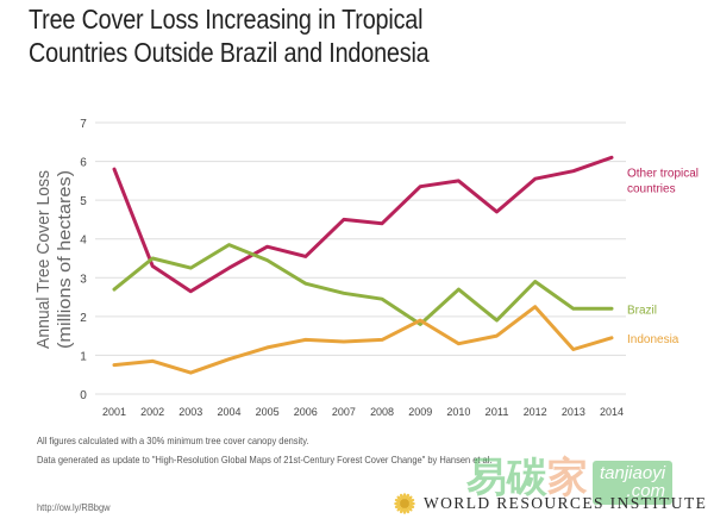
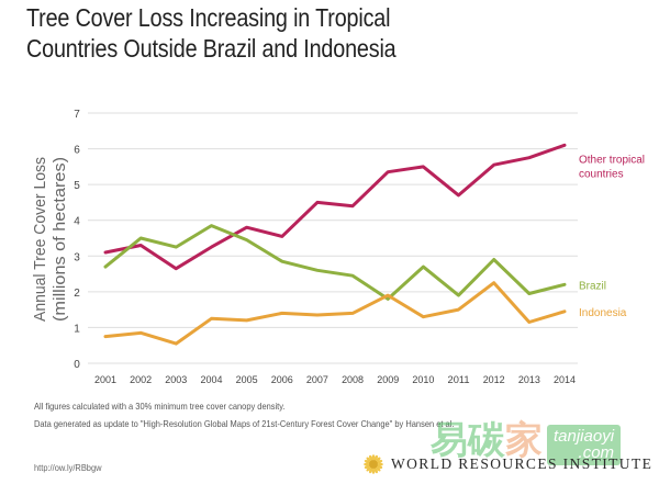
Other tropical countries/2001: 5.8 -> 3.1
Indonesia/2004: 0.9 -> 1.2
Brazil/2013: 2.2 -> 1.9
